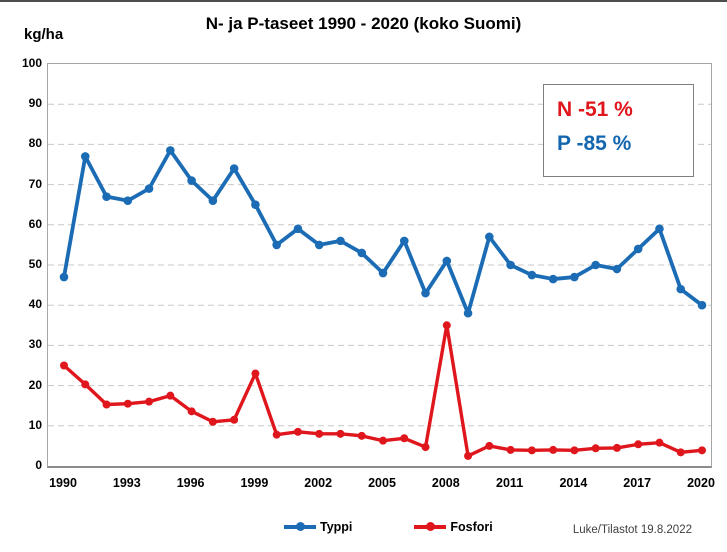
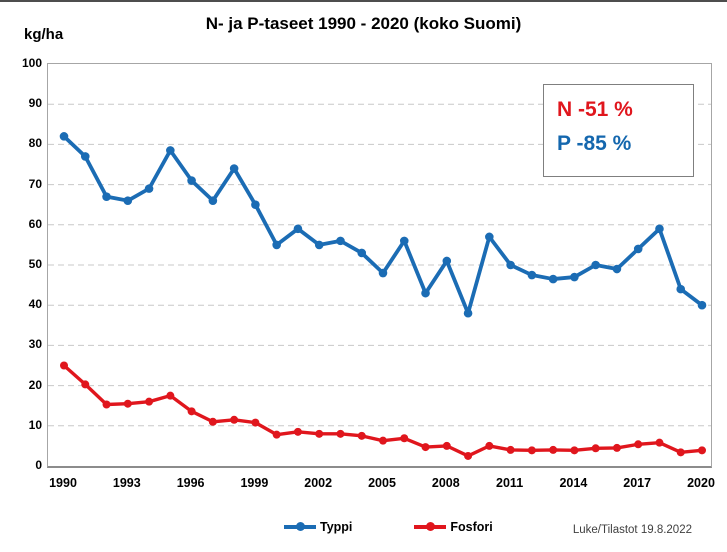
Typpi/1990: 47 -> 82
Fosfori/1999: 23 -> 11
Fosfori/2008: 35 -> 5
